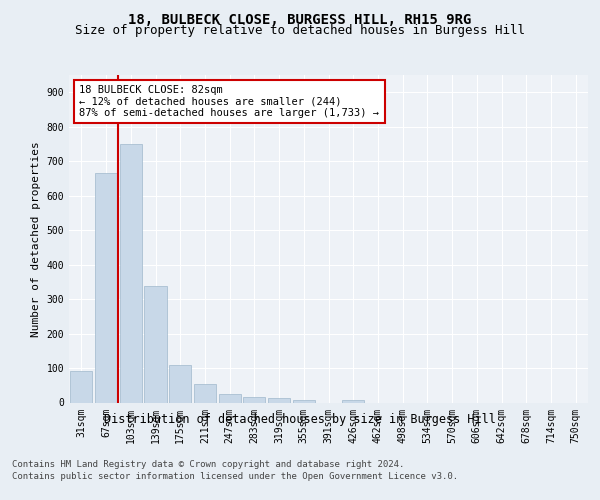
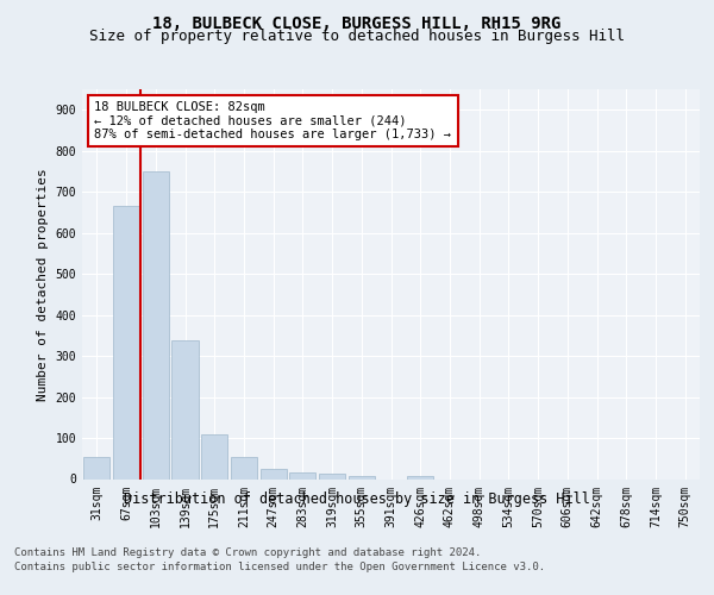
31sqm: 90 -> 55
